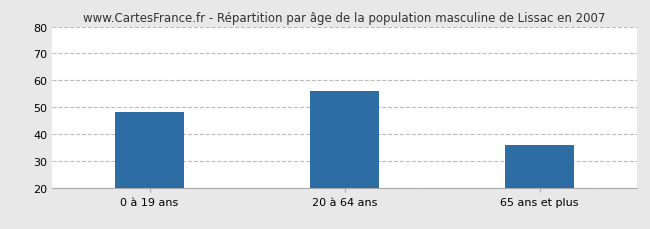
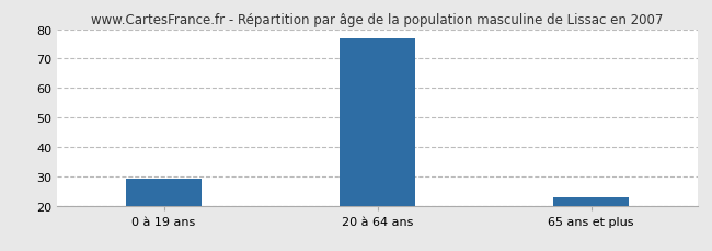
0 à 19 ans: 48 -> 29
20 à 64 ans: 56 -> 77
65 ans et plus: 36 -> 23
